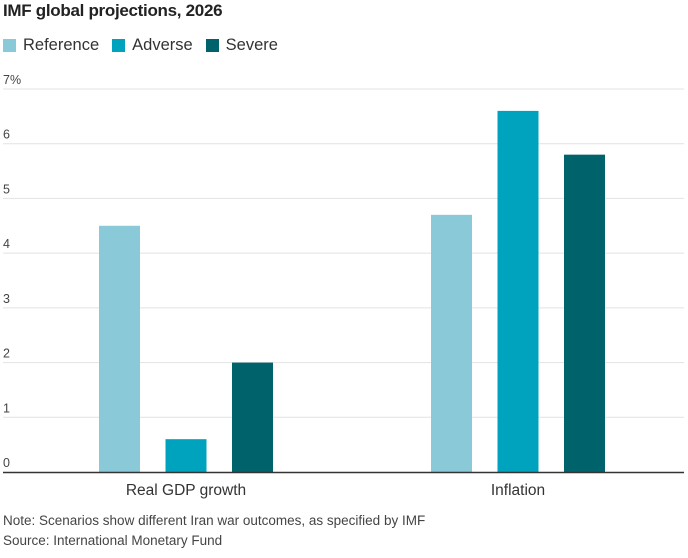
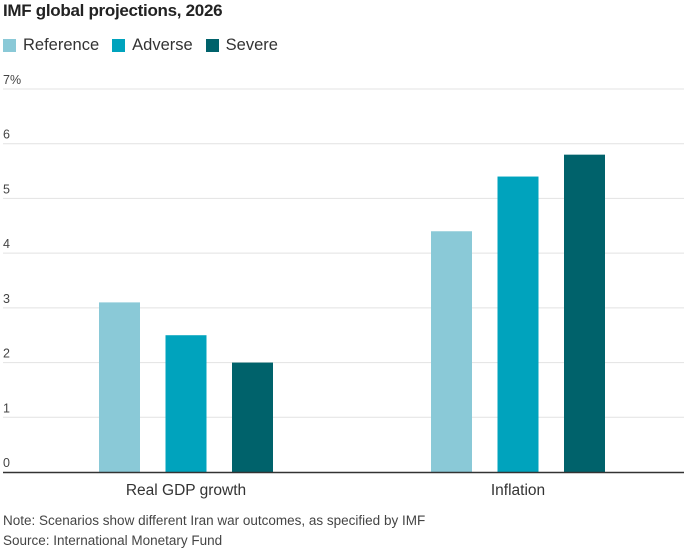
Reference/Real GDP growth: 4.5% -> 3.1%
Adverse/Real GDP growth: 0.6% -> 2.5%
Reference/Inflation: 4.7% -> 4.4%
Adverse/Inflation: 6.6% -> 5.4%
